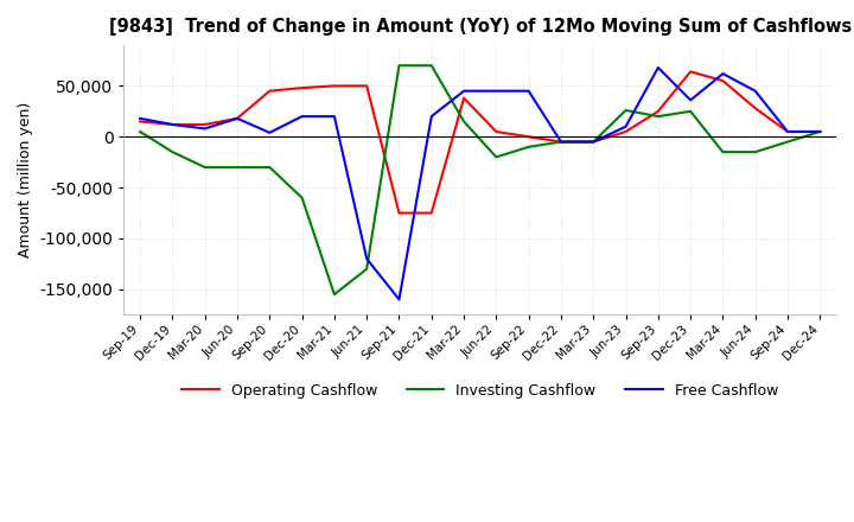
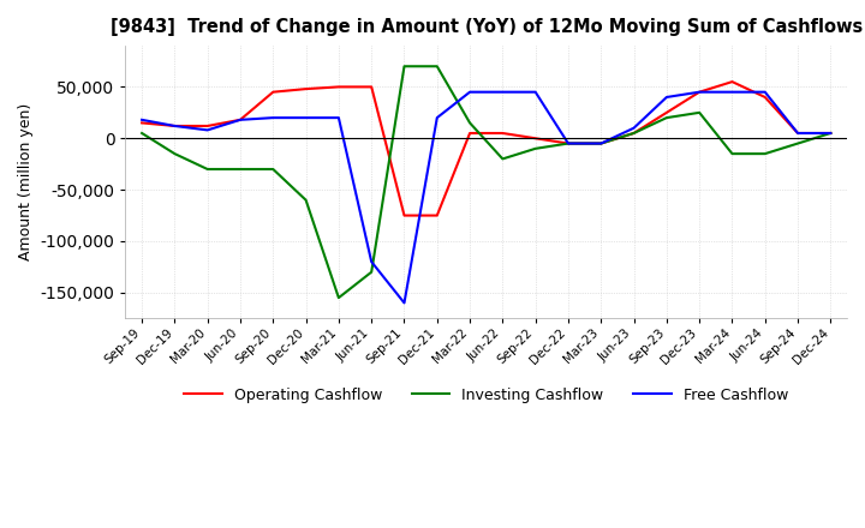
Free Cashflow/Sep-20: 4,000 -> 20,000
Operating Cashflow/Mar-22: 38,000 -> 5,000
Investing Cashflow/Jun-23: 26,000 -> 5,000
Free Cashflow/Sep-23: 68,000 -> 40,000
Operating Cashflow/Dec-23: 64,000 -> 45,000
Free Cashflow/Dec-23: 36,000 -> 45,000
Free Cashflow/Mar-24: 62,000 -> 45,000
Operating Cashflow/Jun-24: 28,000 -> 40,000
